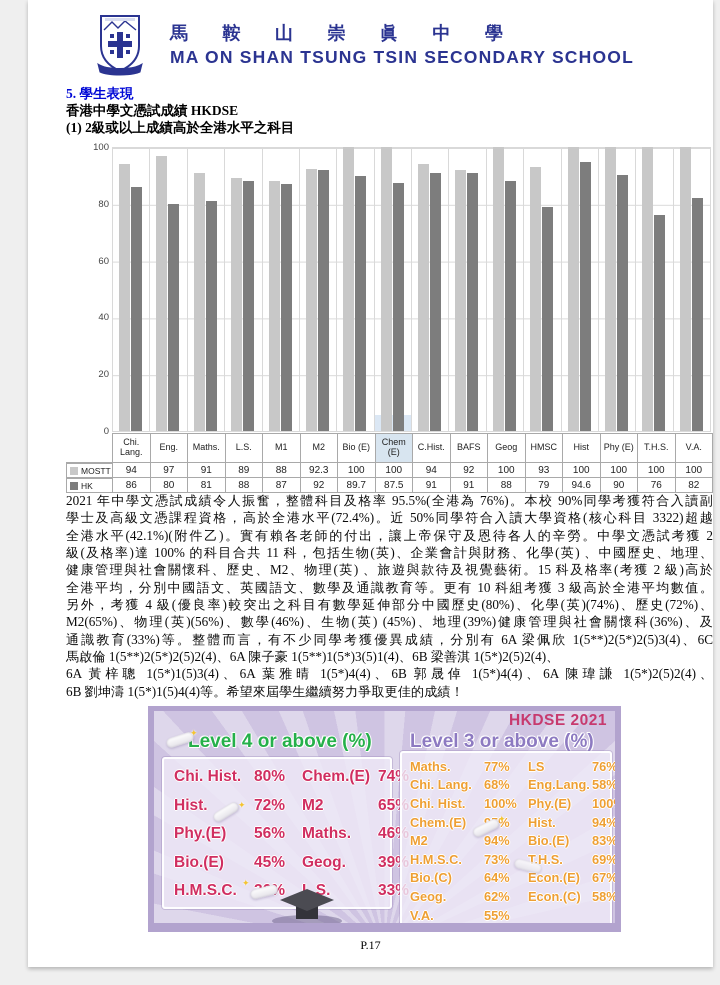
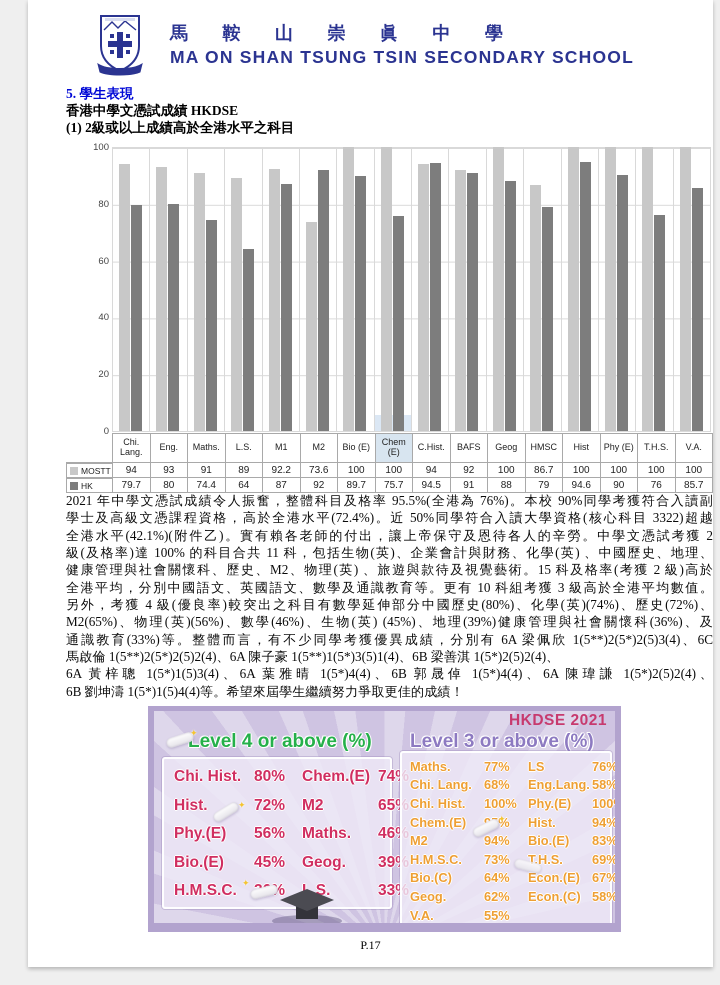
HK/Chi. Lang.: 86 -> 79.7
MOSTT/Eng.: 97 -> 93
HK/Maths.: 81 -> 74.4
HK/L.S.: 88 -> 64
MOSTT/M1: 88 -> 92.2
MOSTT/M2: 92.3 -> 73.6
HK/Chem (E): 87.5 -> 75.7
HK/C.Hist.: 91 -> 94.5
MOSTT/HMSC: 93 -> 86.7
HK/V.A.: 82 -> 85.7
